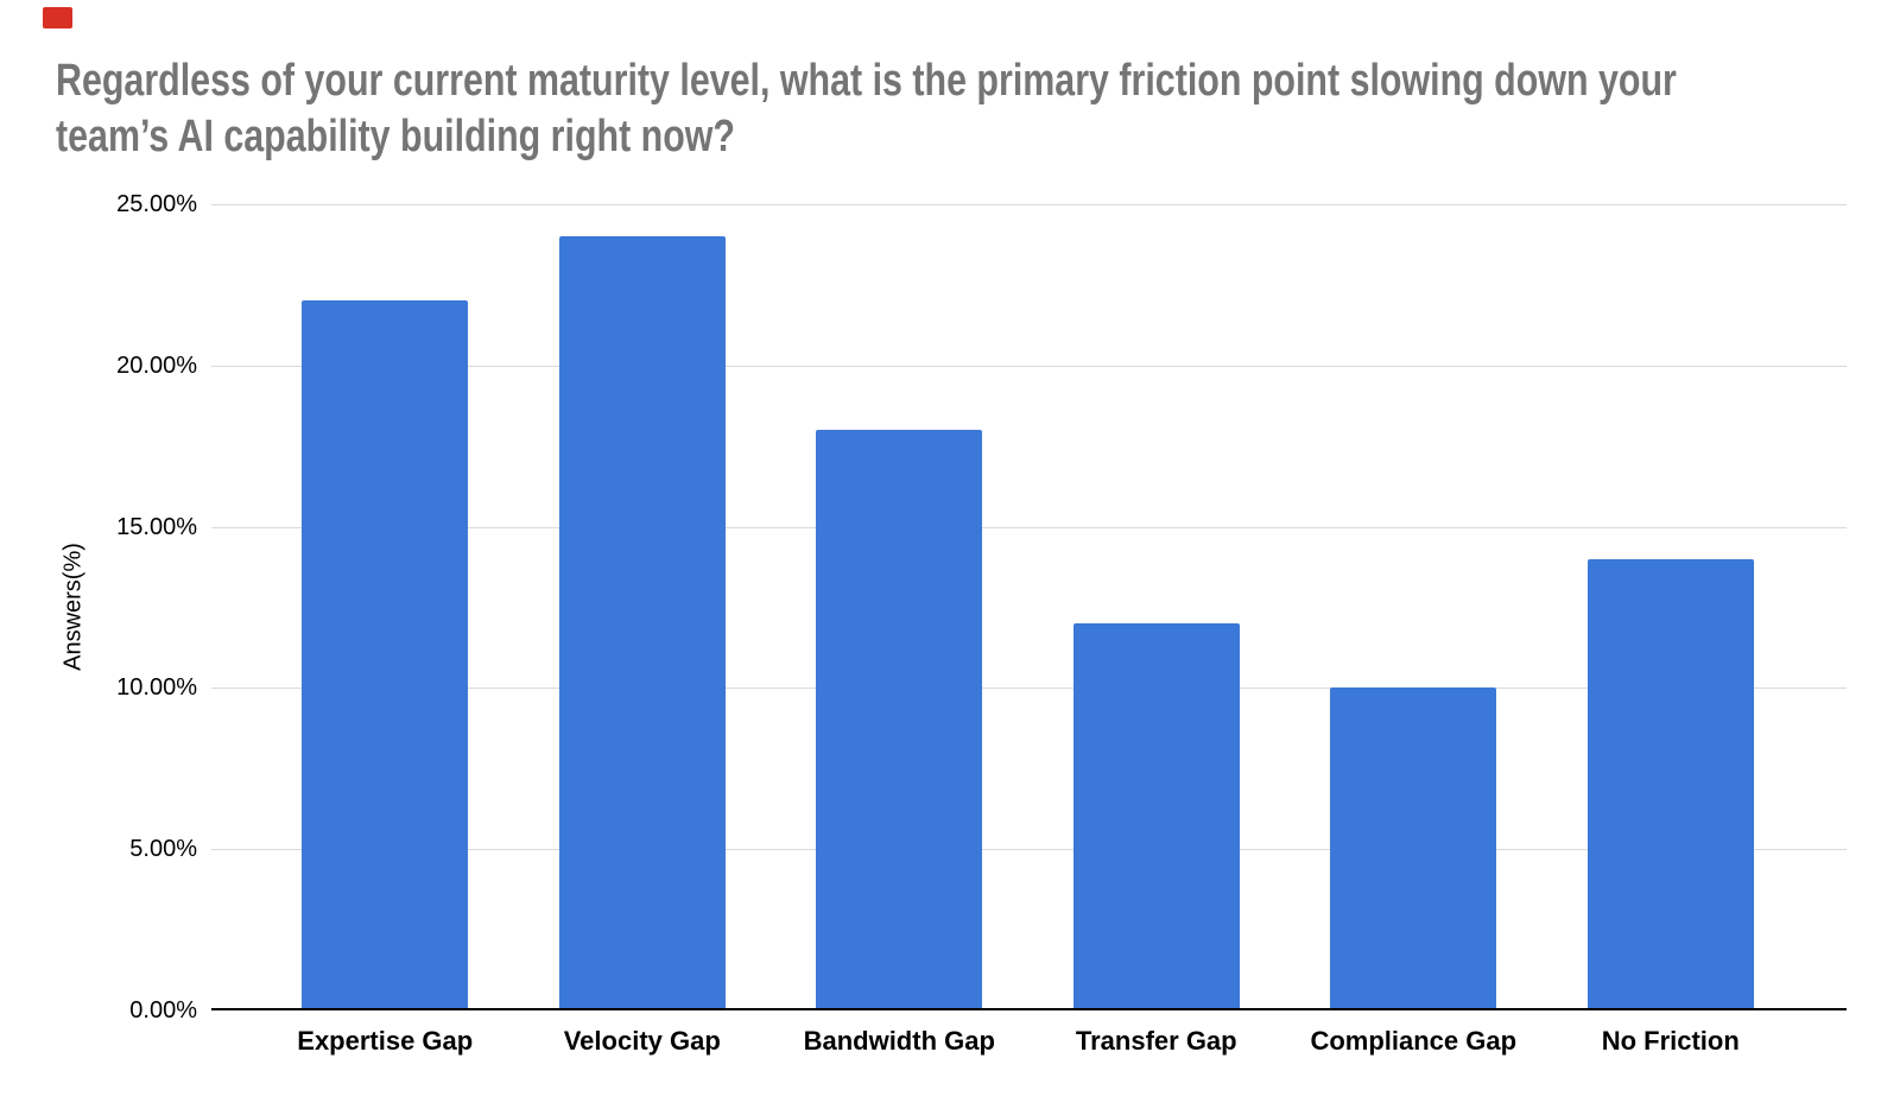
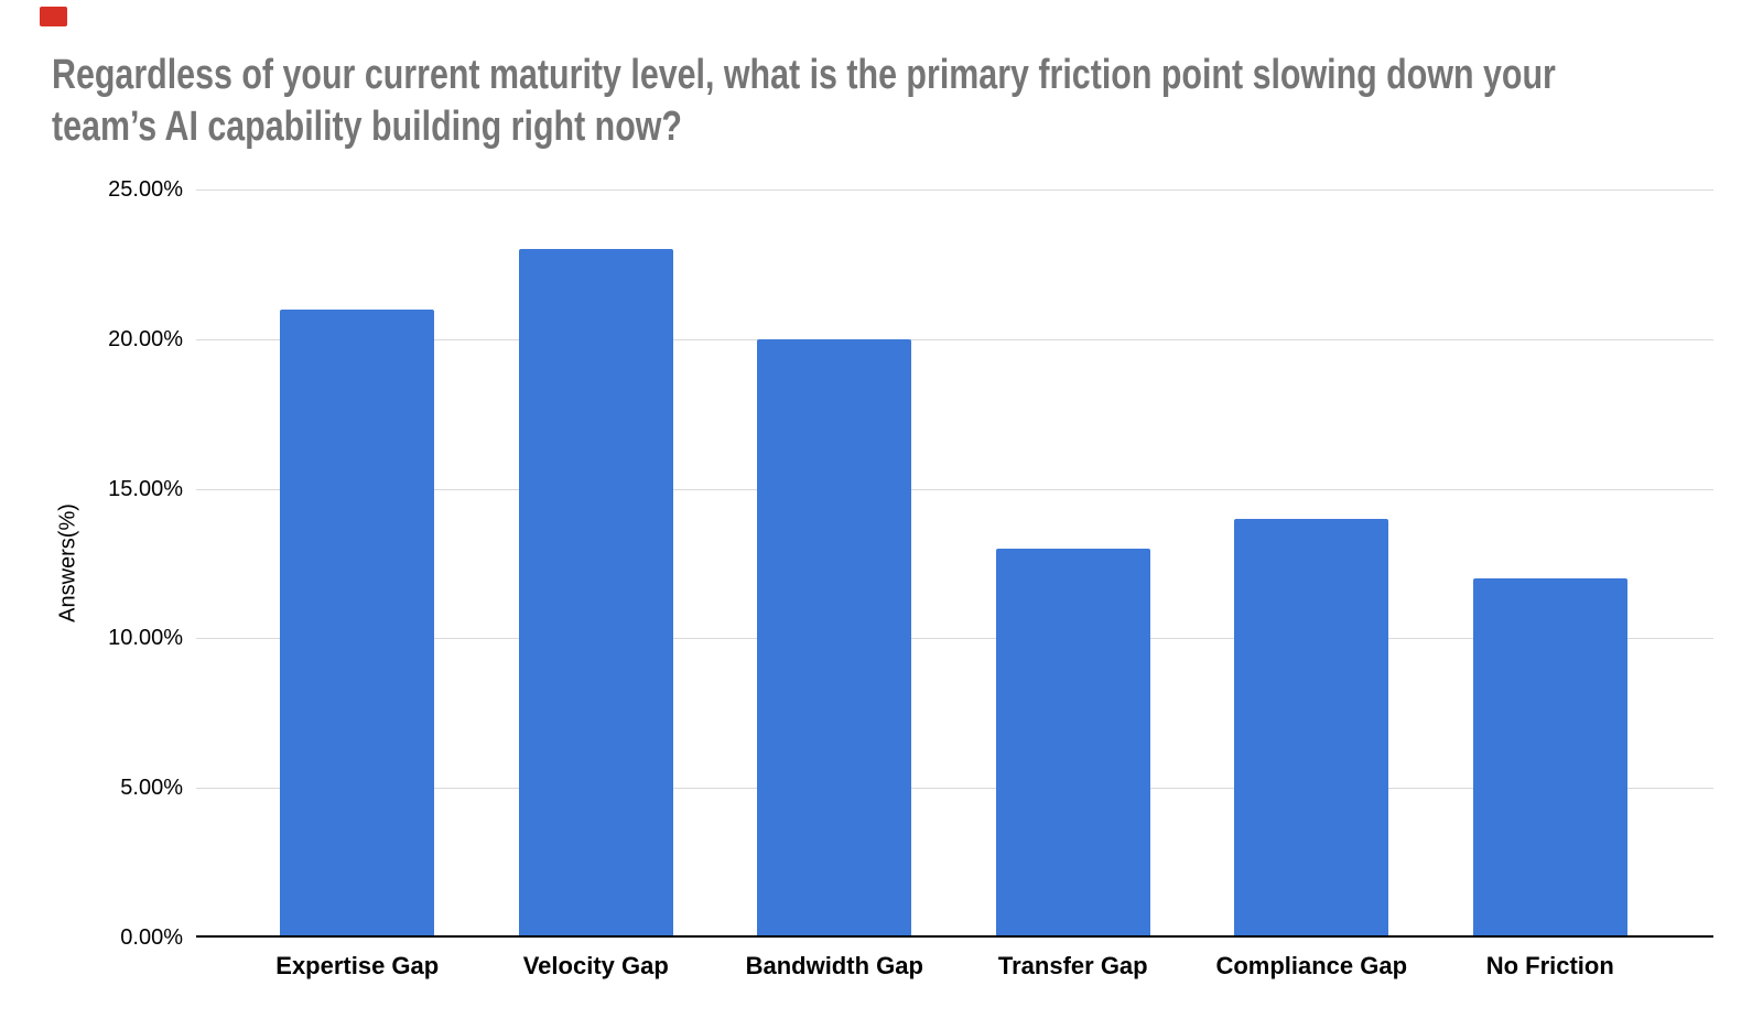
Expertise Gap: 22% -> 21%
Velocity Gap: 24% -> 23%
Bandwidth Gap: 18% -> 20%
Transfer Gap: 12% -> 13%
Compliance Gap: 10% -> 14%
No Friction: 14% -> 12%
